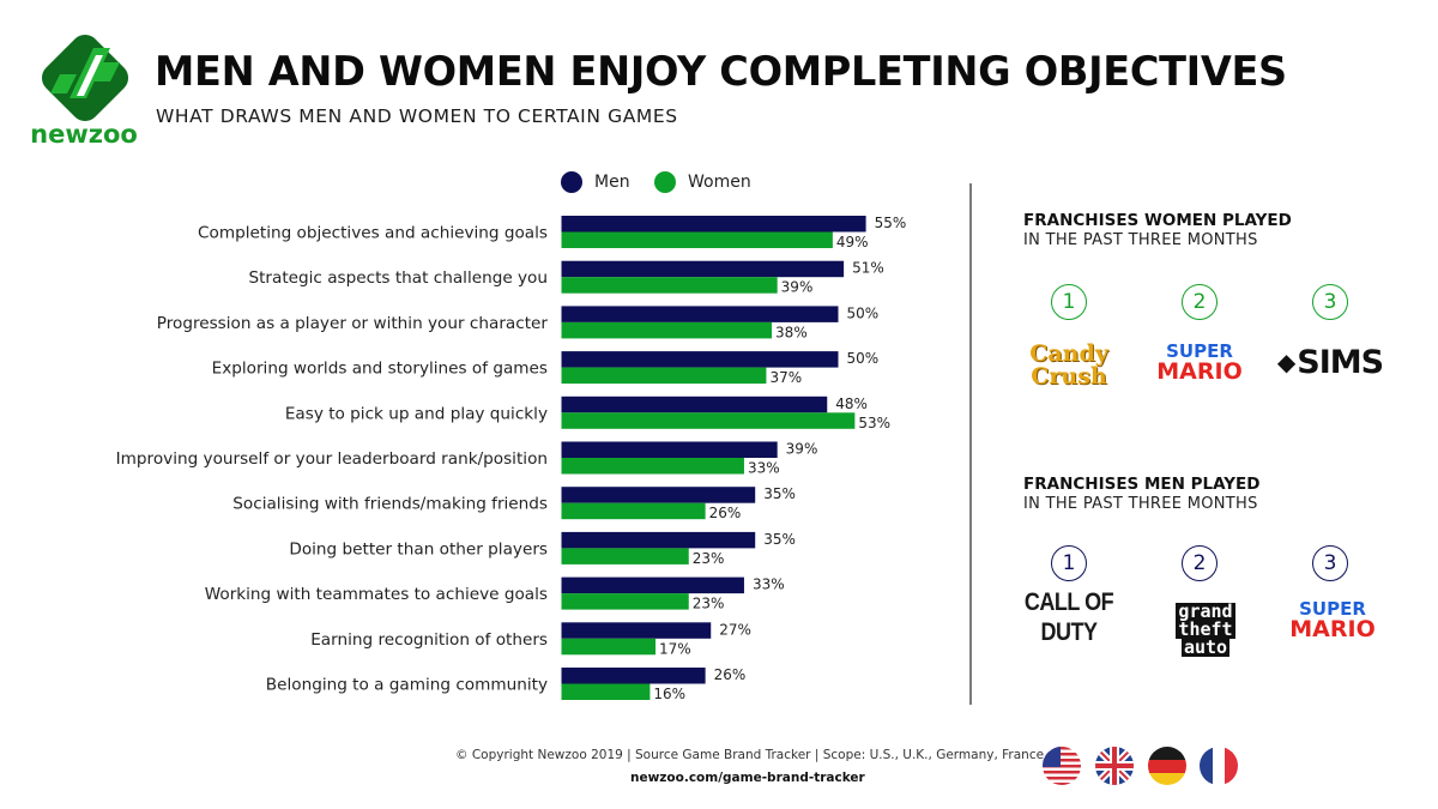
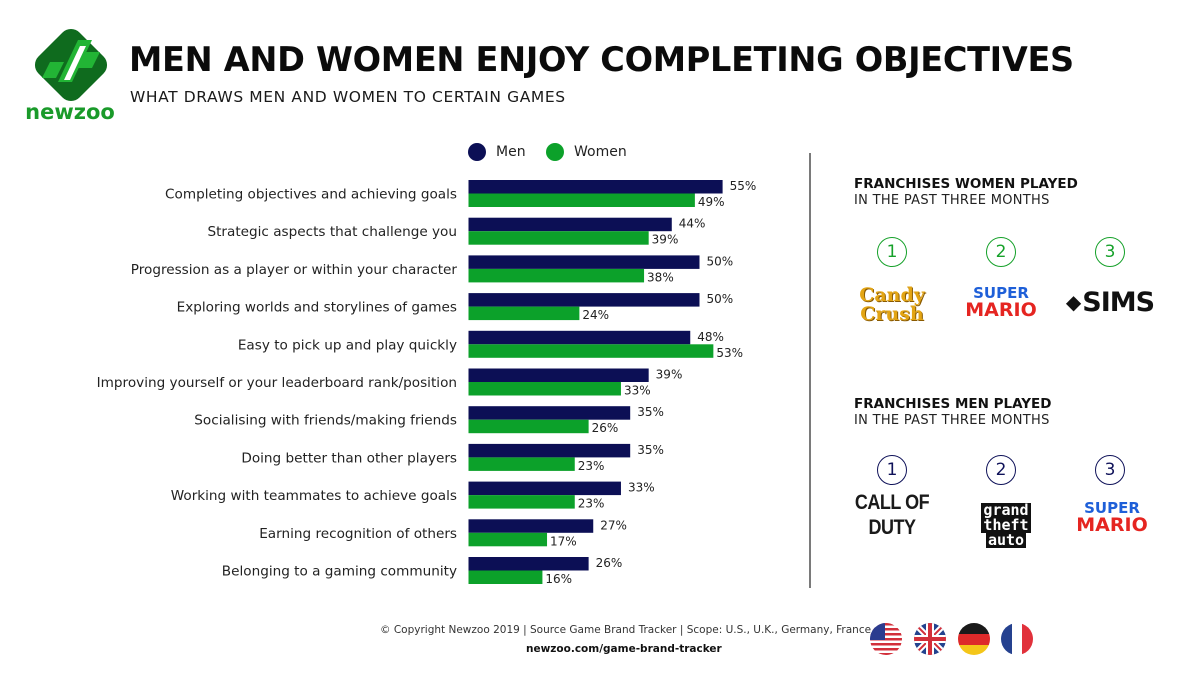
Men/Strategic aspects that challenge you: 51% -> 44%
Women/Exploring worlds and storylines of games: 37% -> 24%
